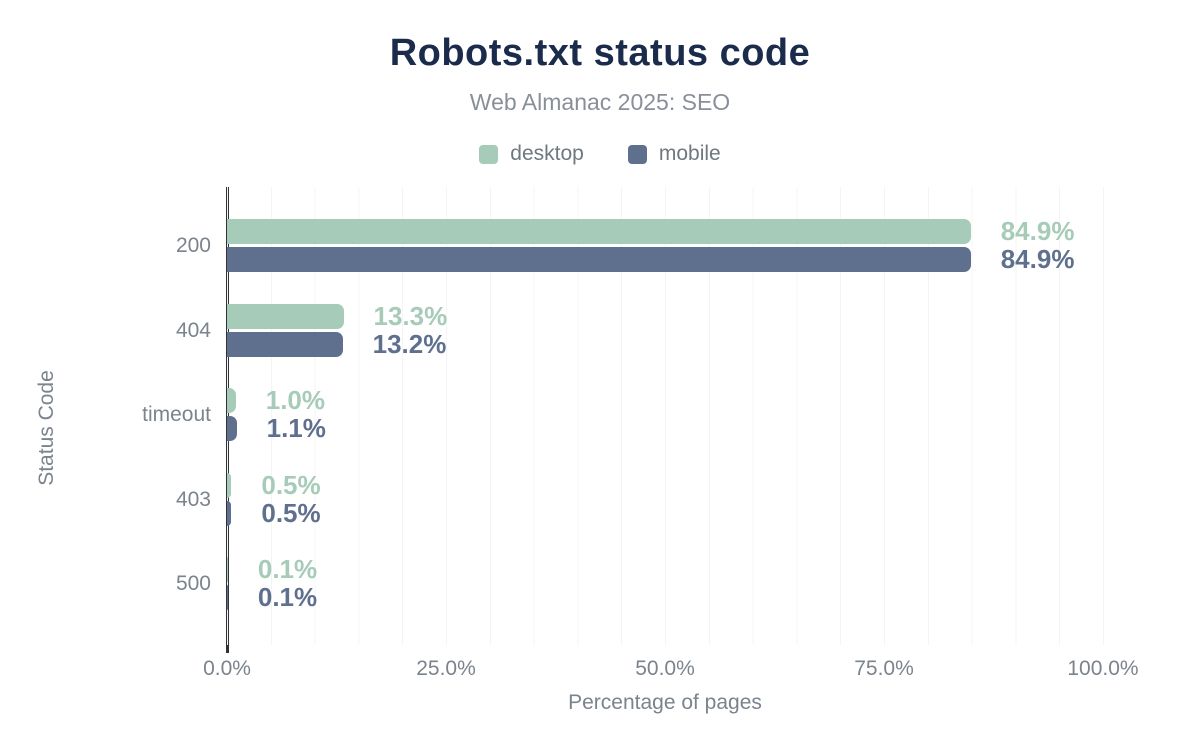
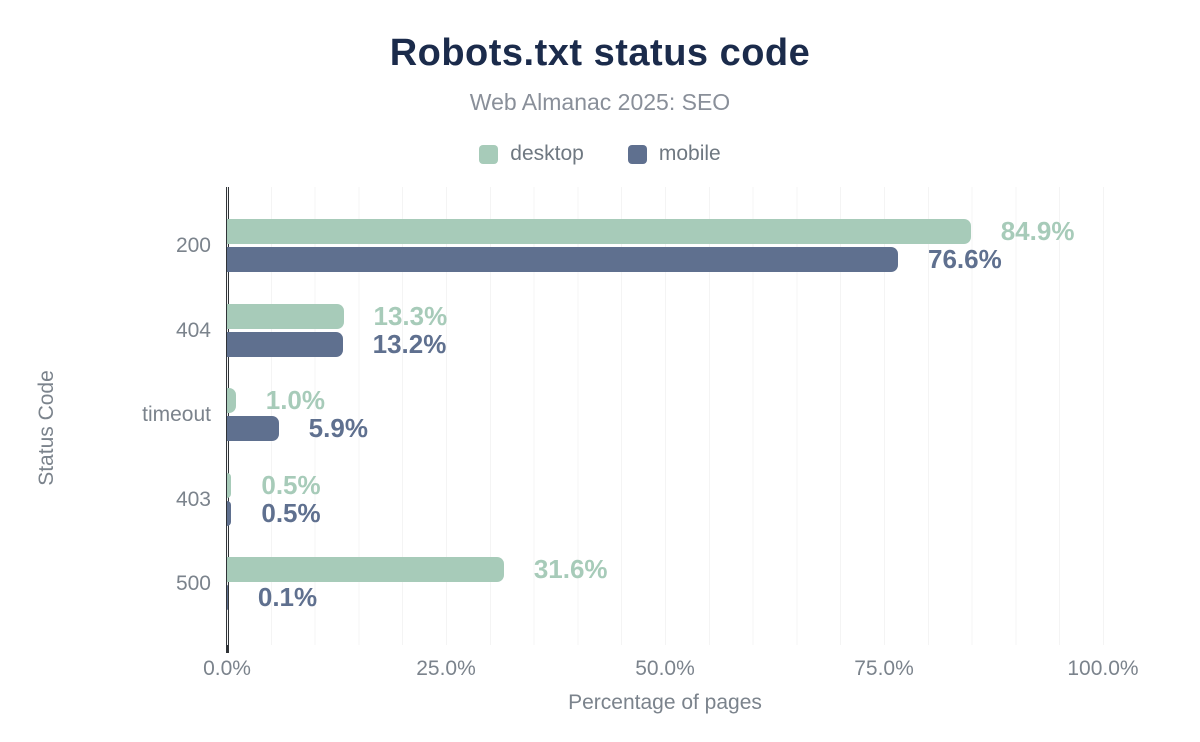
mobile/200: 84.9% -> 76.6%
mobile/timeout: 1.1% -> 5.9%
desktop/500: 0.1% -> 31.6%
